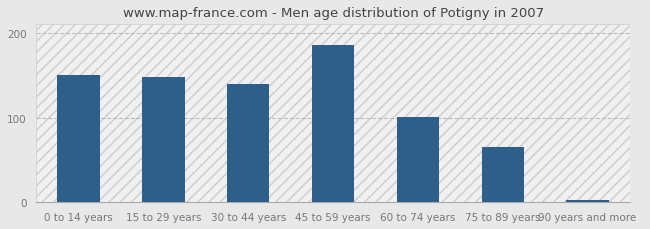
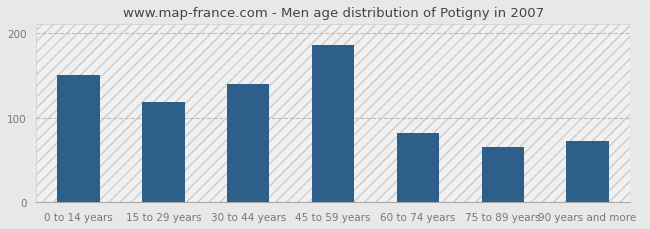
15 to 29 years: 148 -> 118
60 to 74 years: 101 -> 82
90 years and more: 3 -> 72
